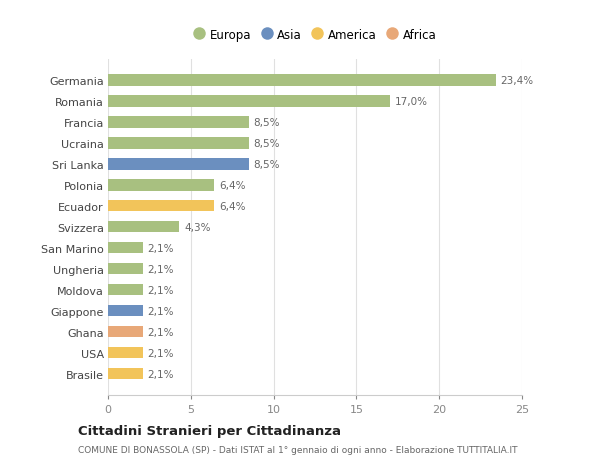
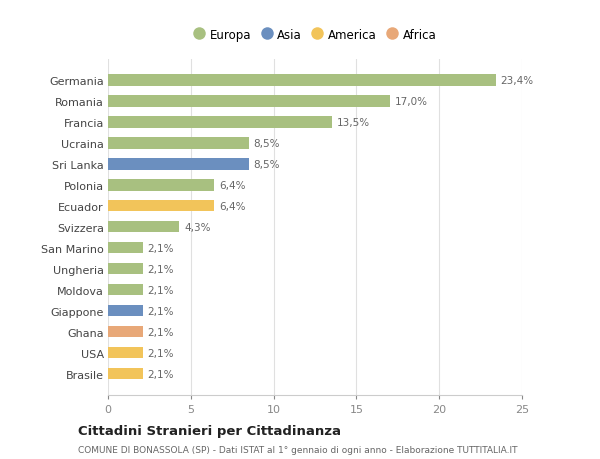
Francia: 8,5% -> 13,5%
